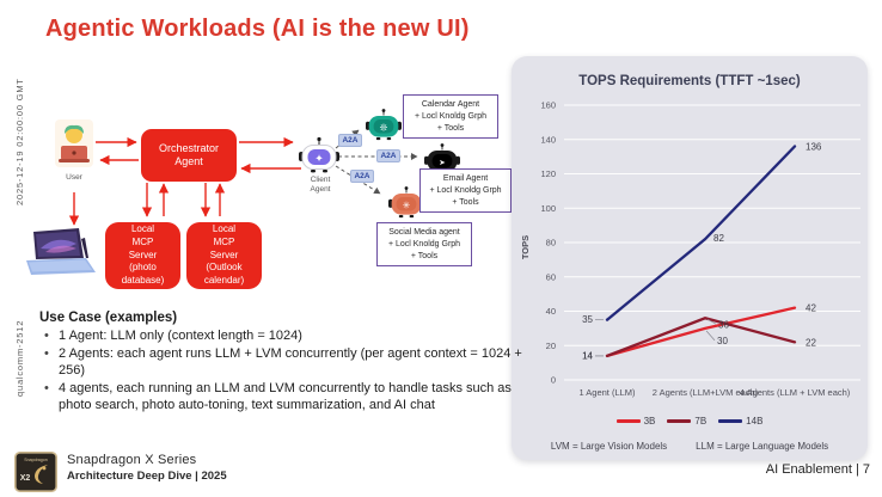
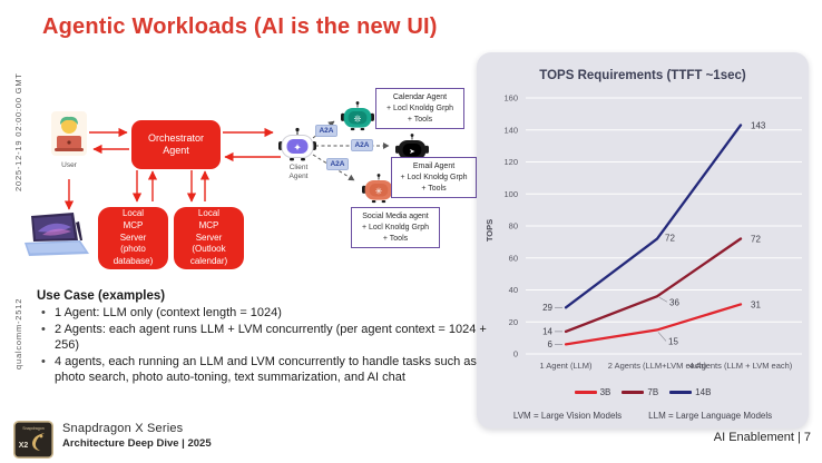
3B/1 Agent (LLM): 14 -> 6
14B/1 Agent (LLM): 35 -> 29
3B/2 Agents (LLM+LVM each): 30 -> 15
14B/2 Agents (LLM+LVM each): 82 -> 72
3B/4 Agents (LLM + LVM each): 42 -> 31
7B/4 Agents (LLM + LVM each): 22 -> 72
14B/4 Agents (LLM + LVM each): 136 -> 143
